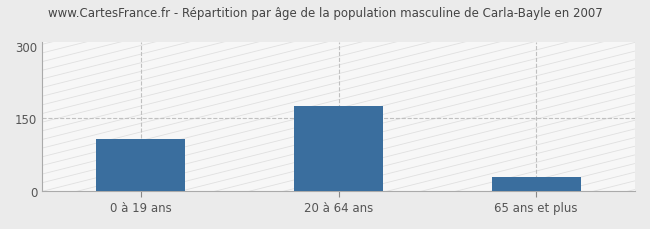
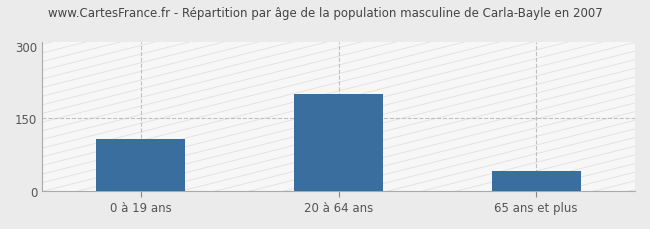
20 à 64 ans: 175 -> 200
65 ans et plus: 28 -> 40
